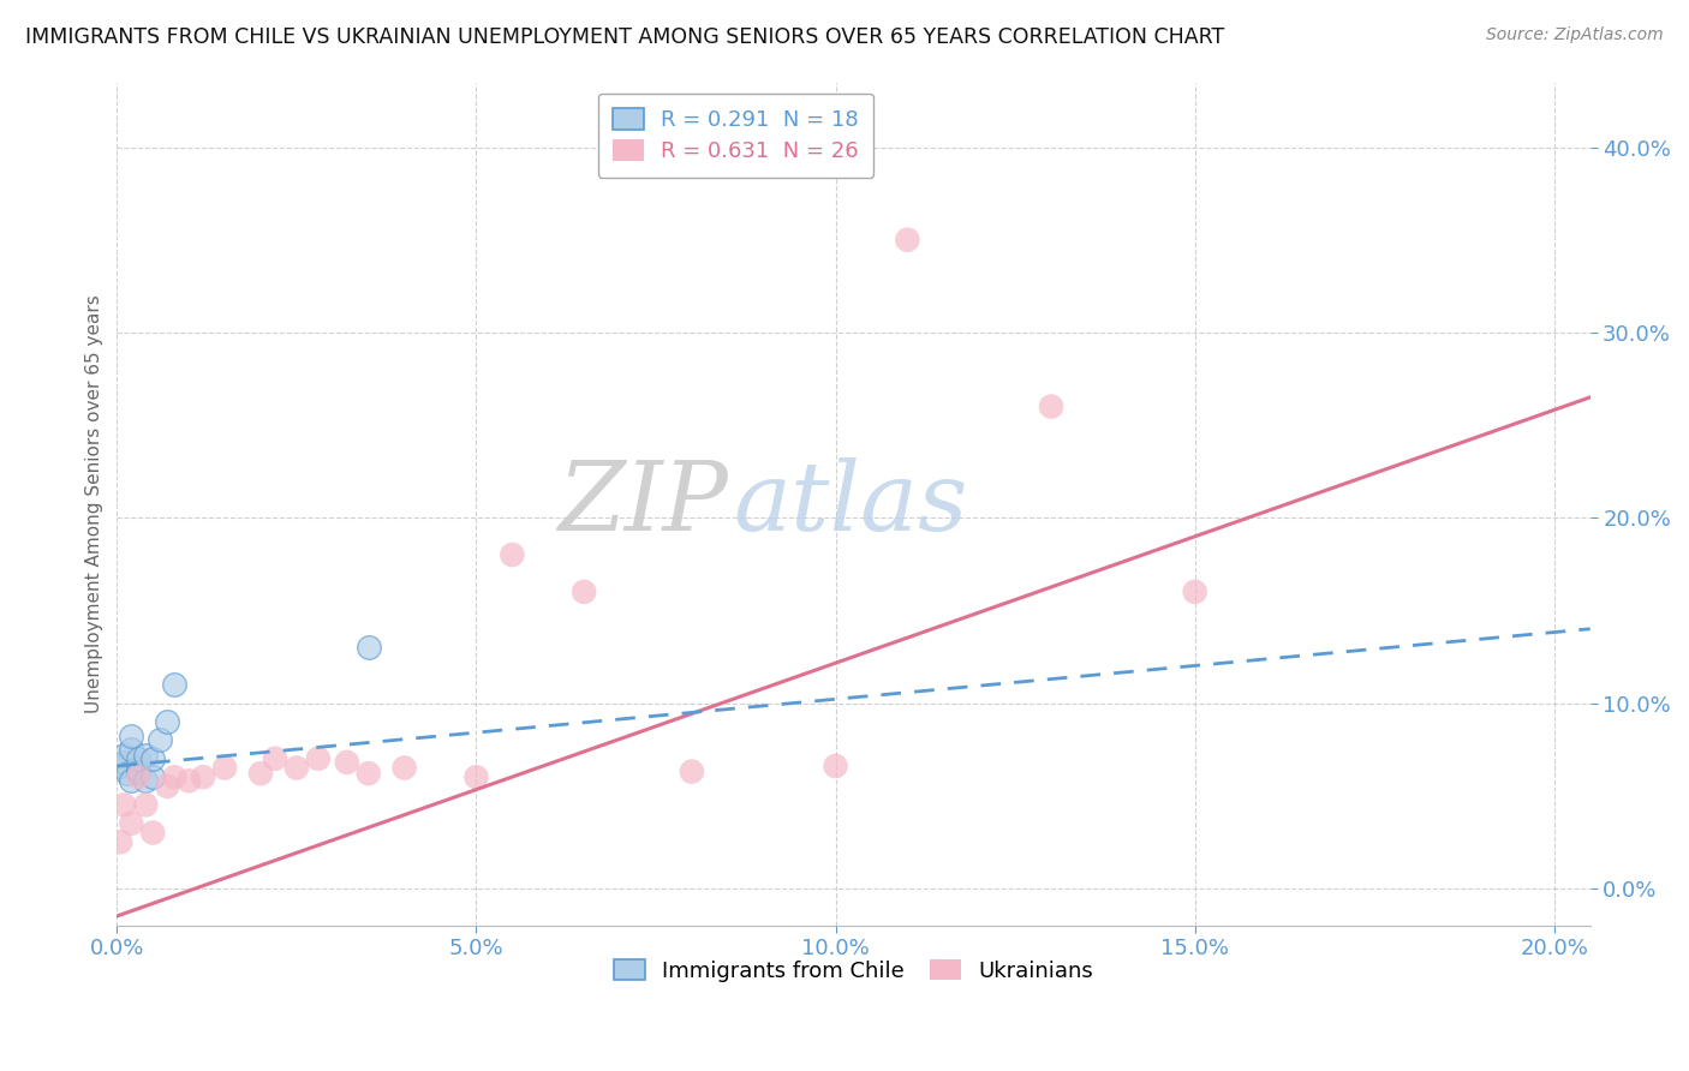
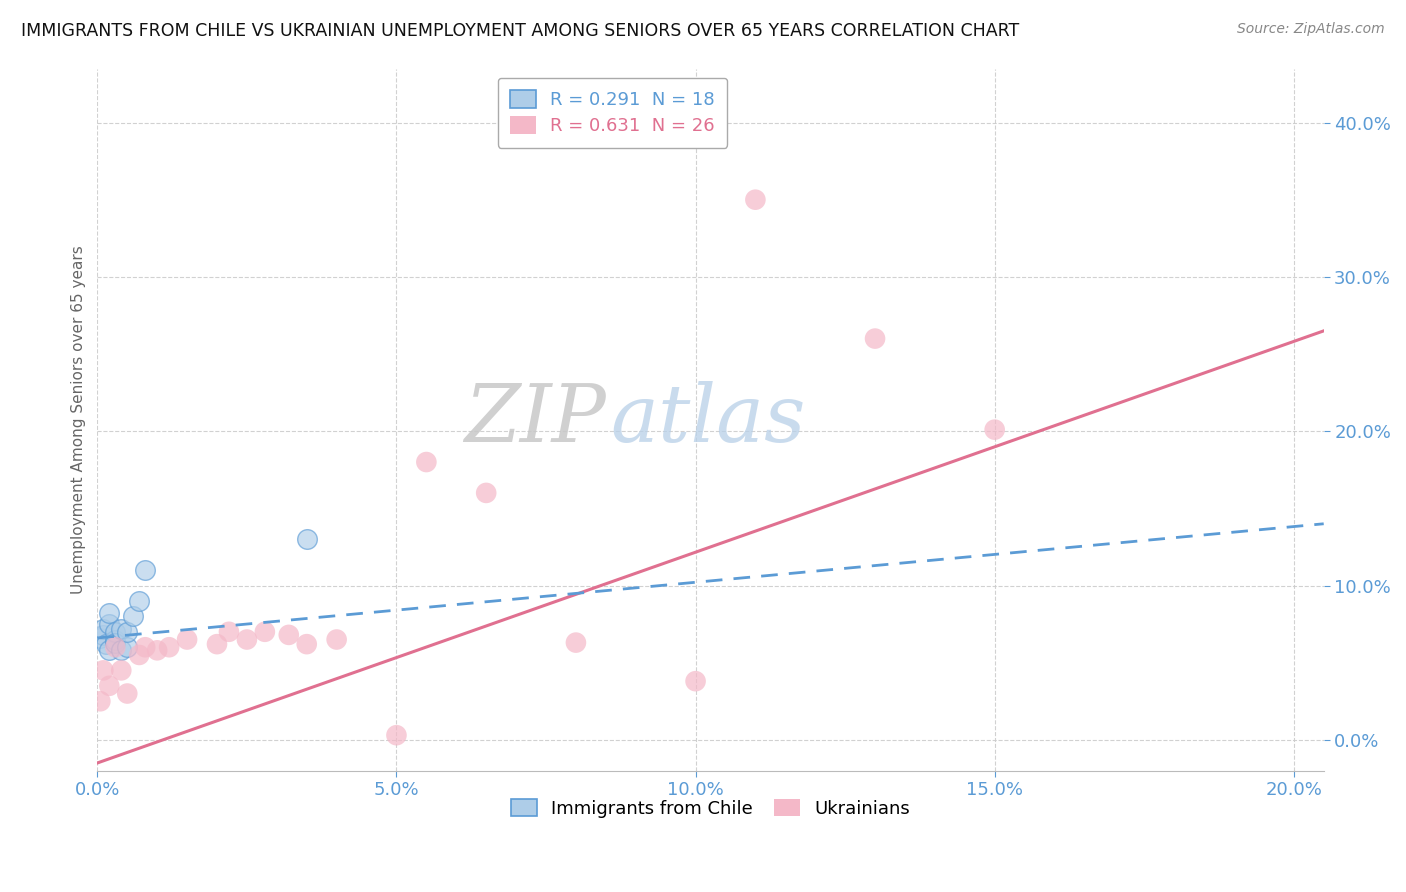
Ukrainians/5.0%: 6.0% -> 0.3%
Ukrainians/10.0%: 6.6% -> 3.8%
Ukrainians/15.0%: 16.0% -> 20.1%
